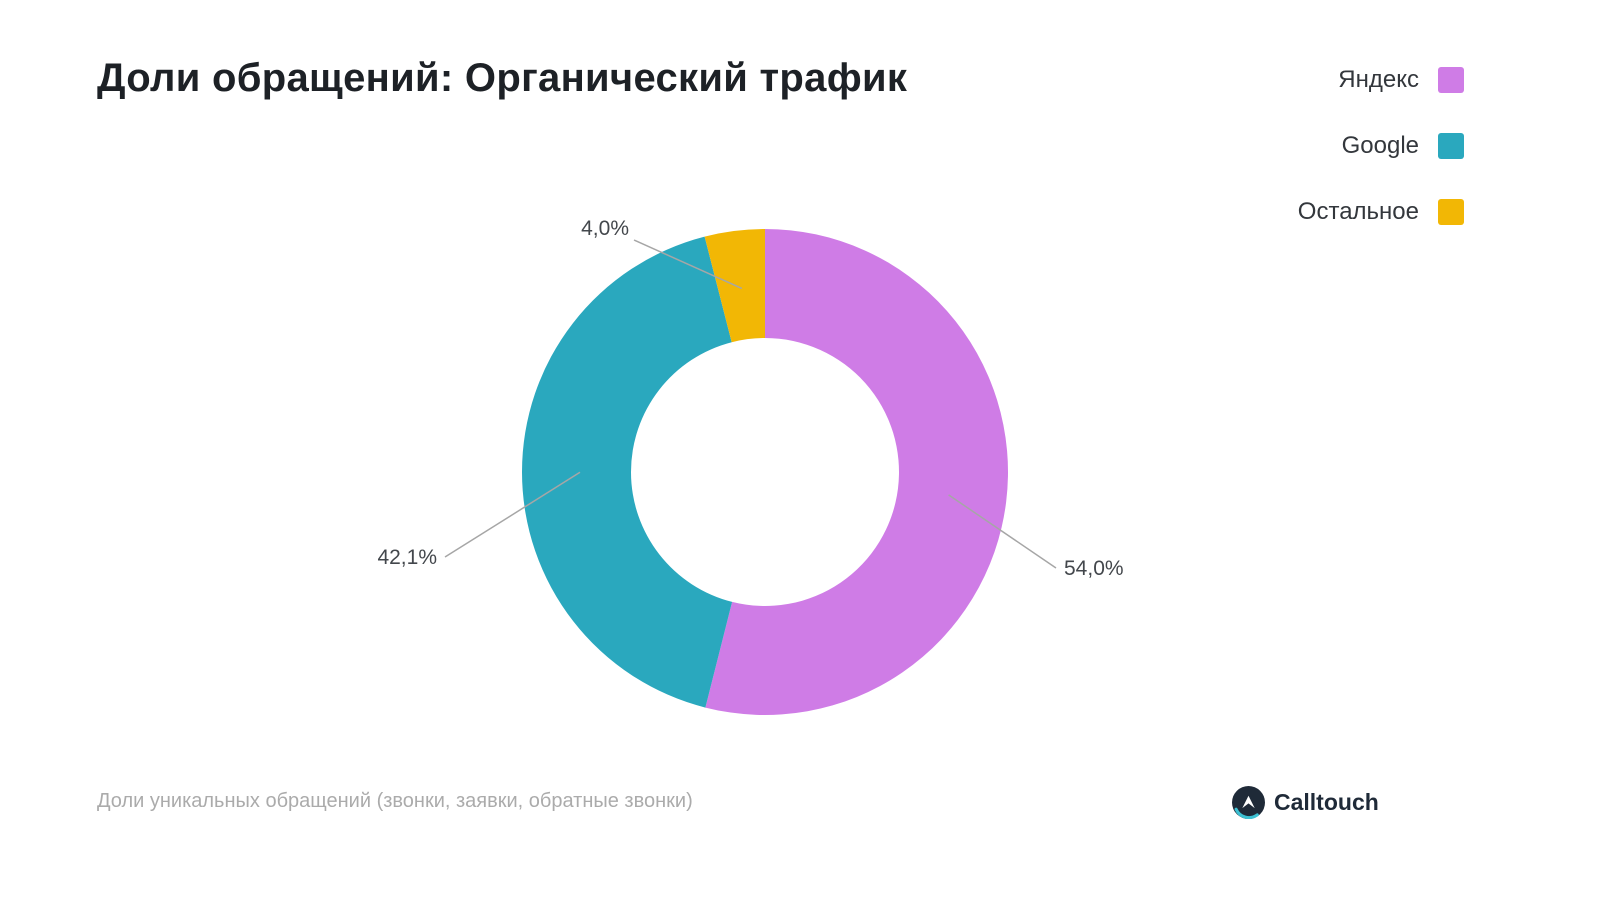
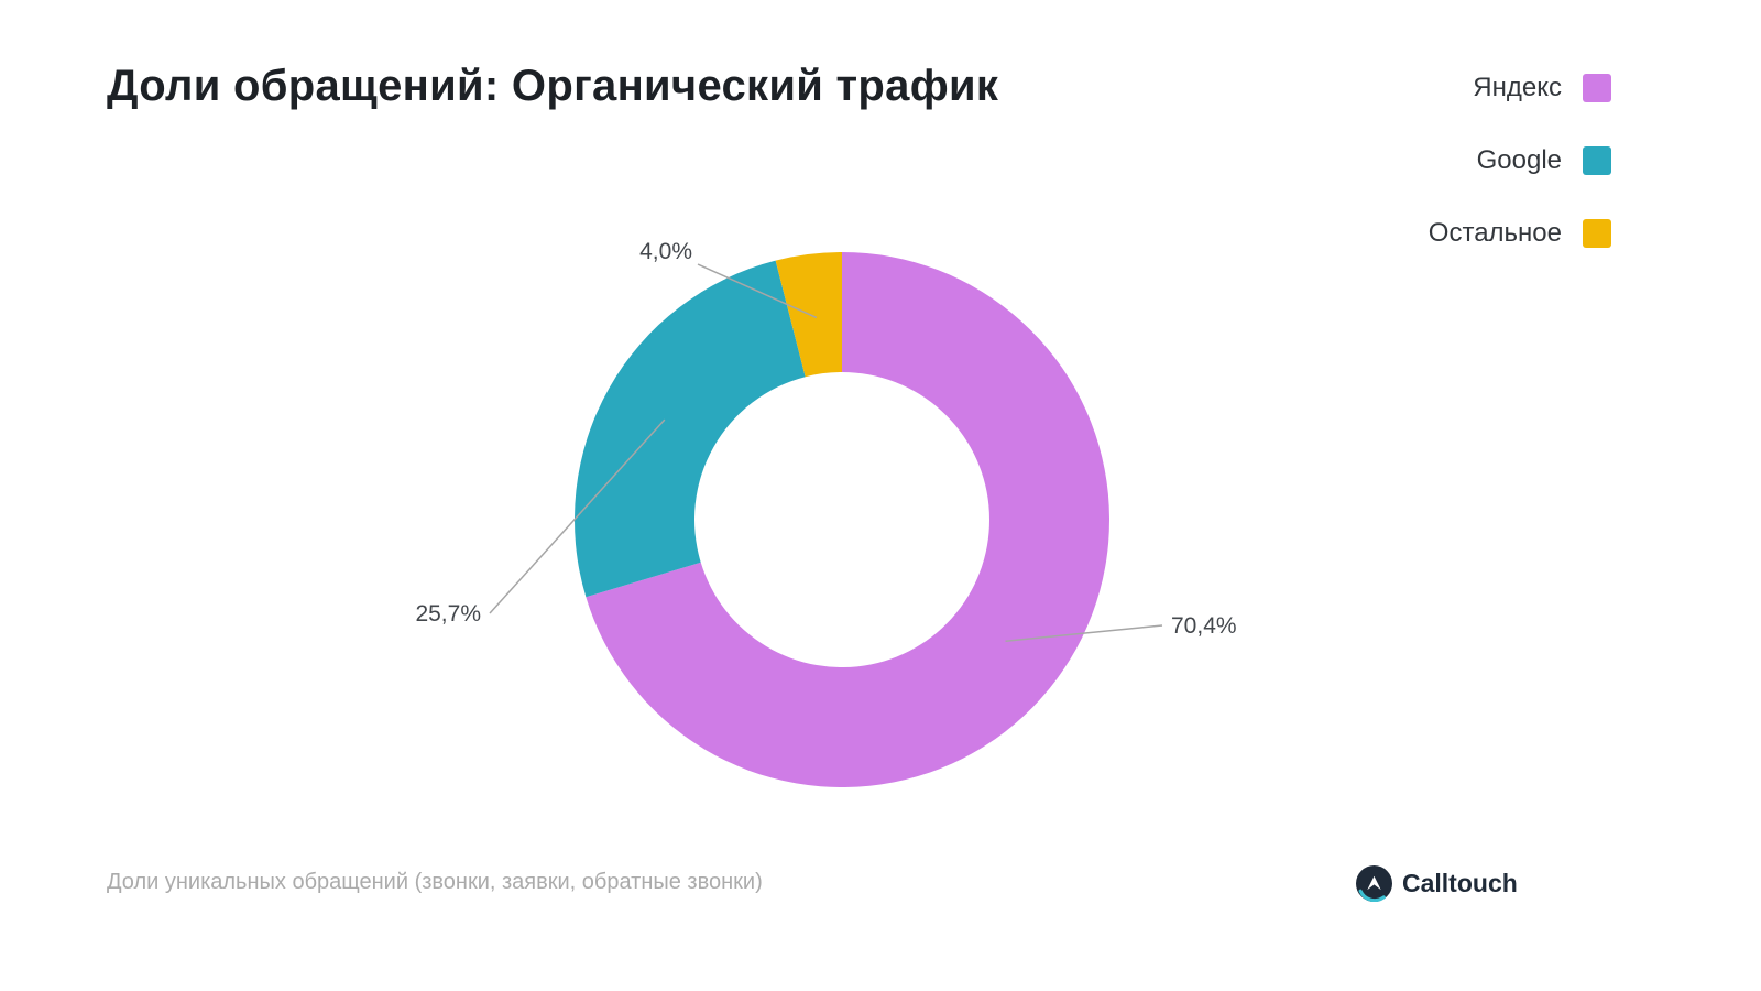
Яндекс: 54,0% -> 70,4%
Google: 42,1% -> 25,7%
